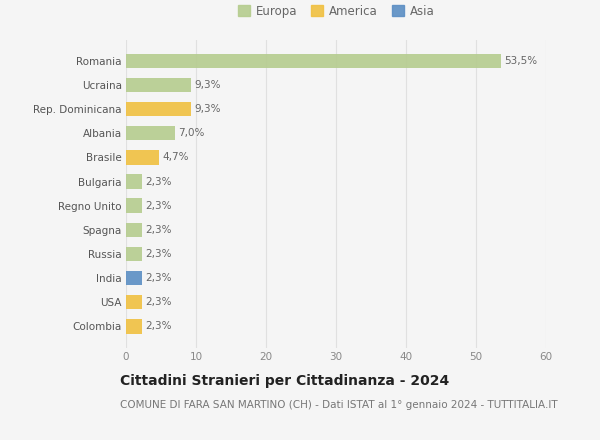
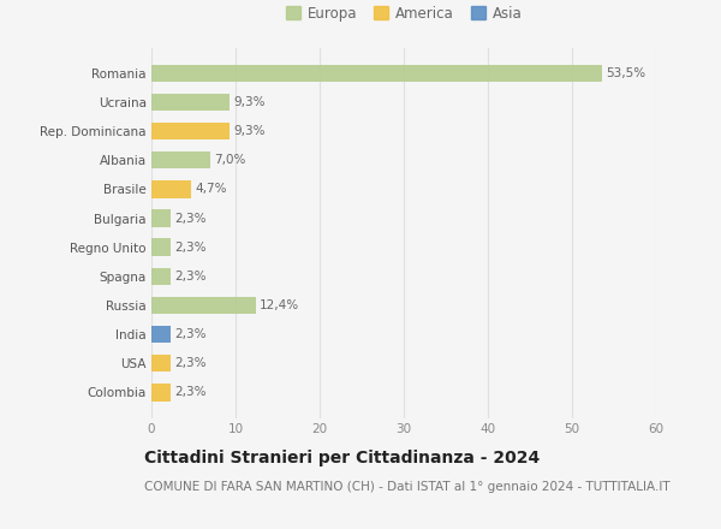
Russia: 2,3% -> 12,4%
